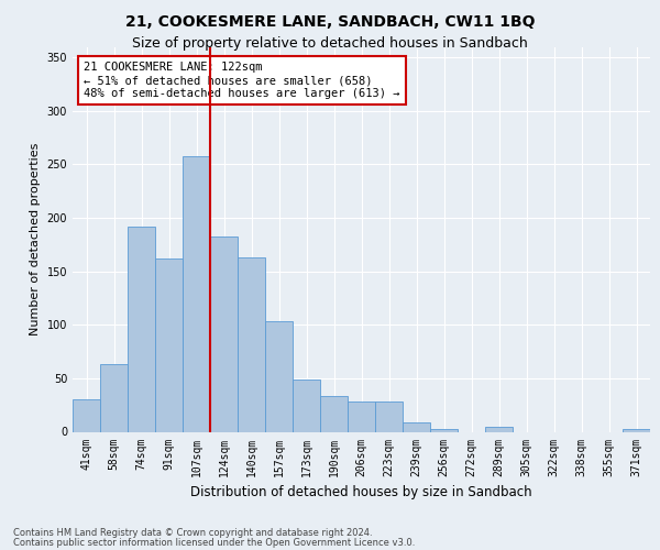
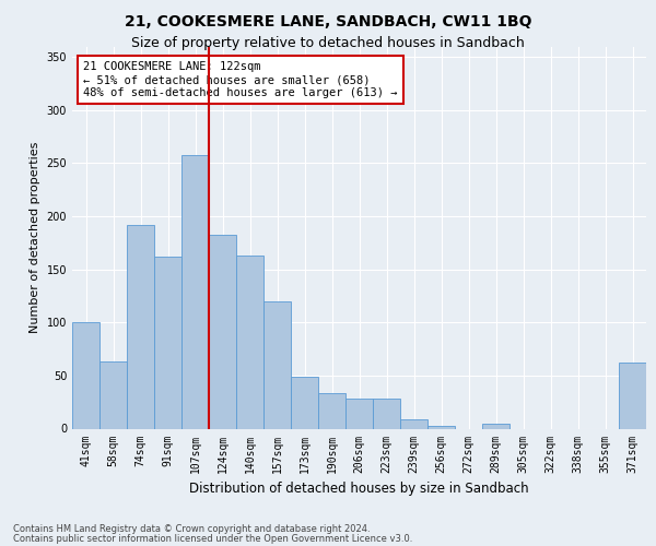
41sqm: 30 -> 100
157sqm: 103 -> 120
371sqm: 3 -> 62
